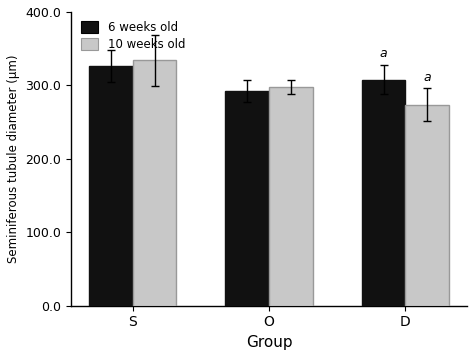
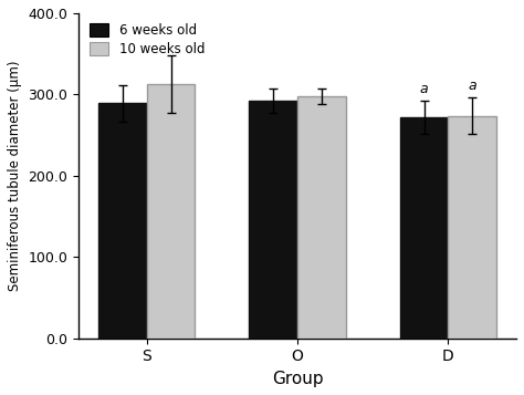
6 weeks old/S: 326 -> 289
10 weeks old/S: 334 -> 313
6 weeks old/D: 308 -> 272
